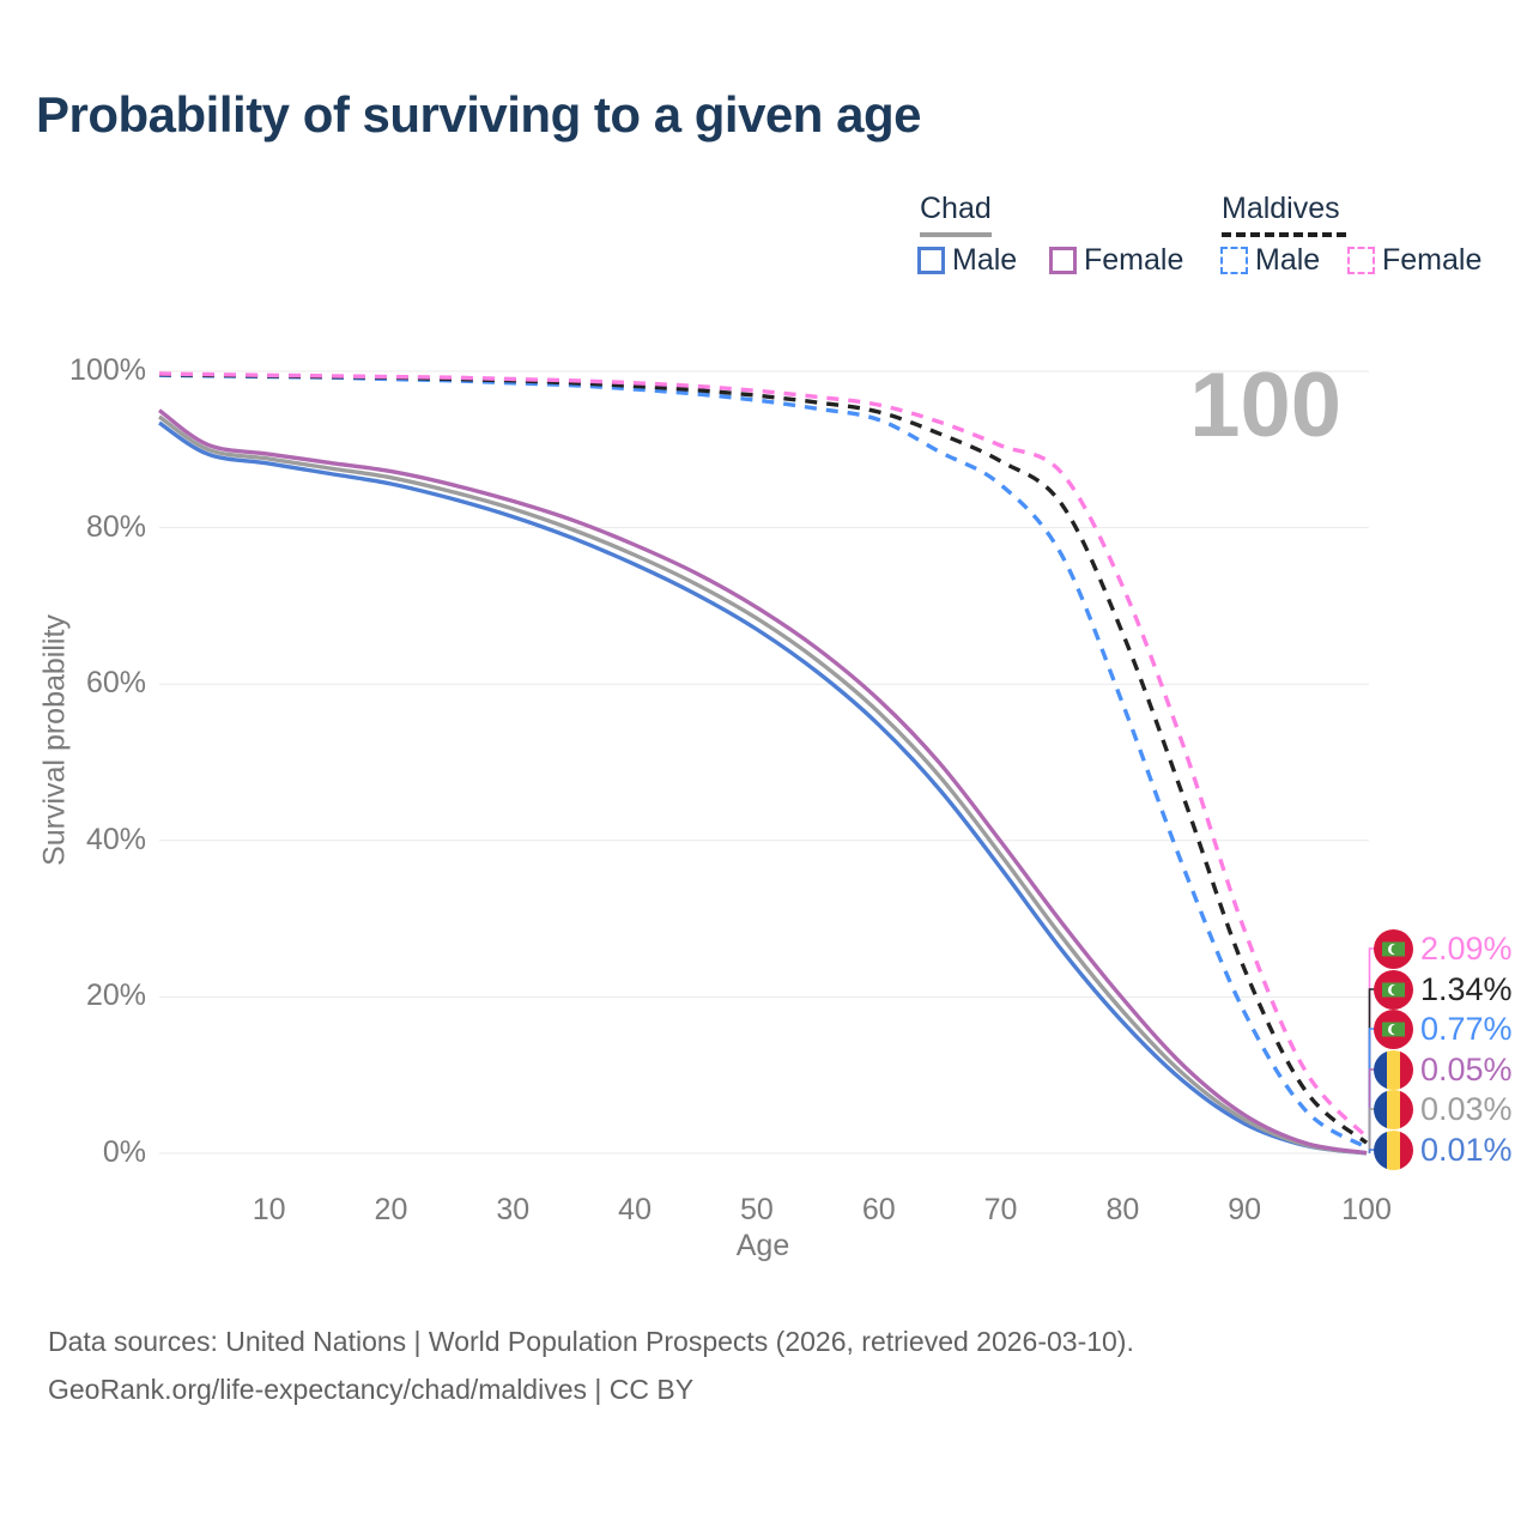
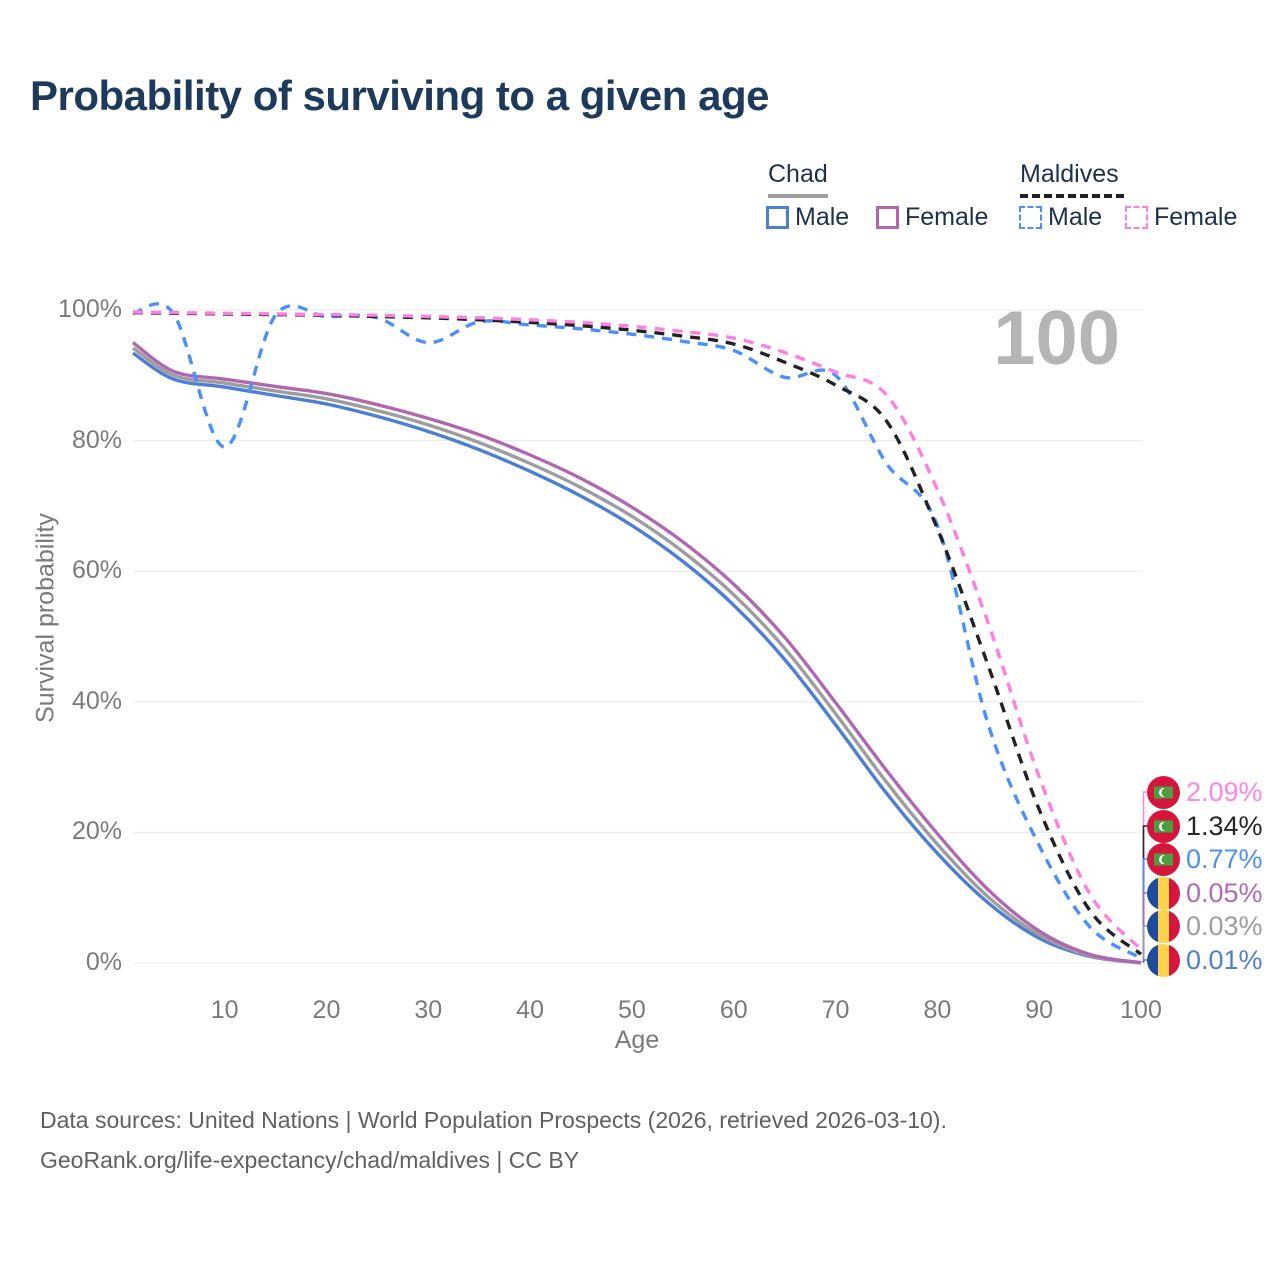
Maldives Male/10: 99% -> 79%
Maldives Male/30: 98% -> 95%
Maldives Male/70: 86% -> 90%
Maldives Male/80: 58% -> 67%
